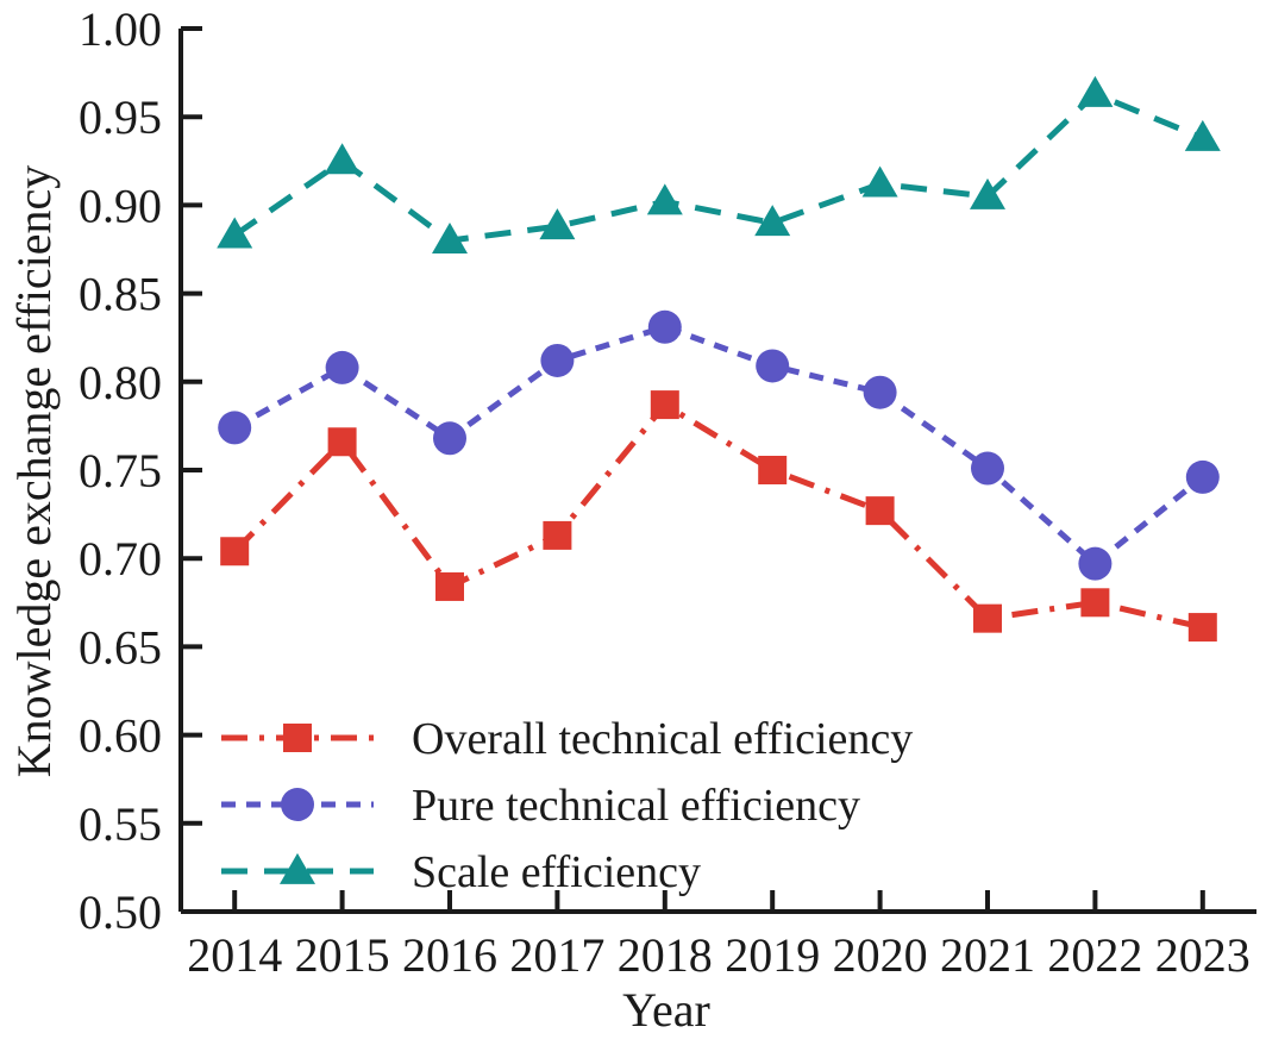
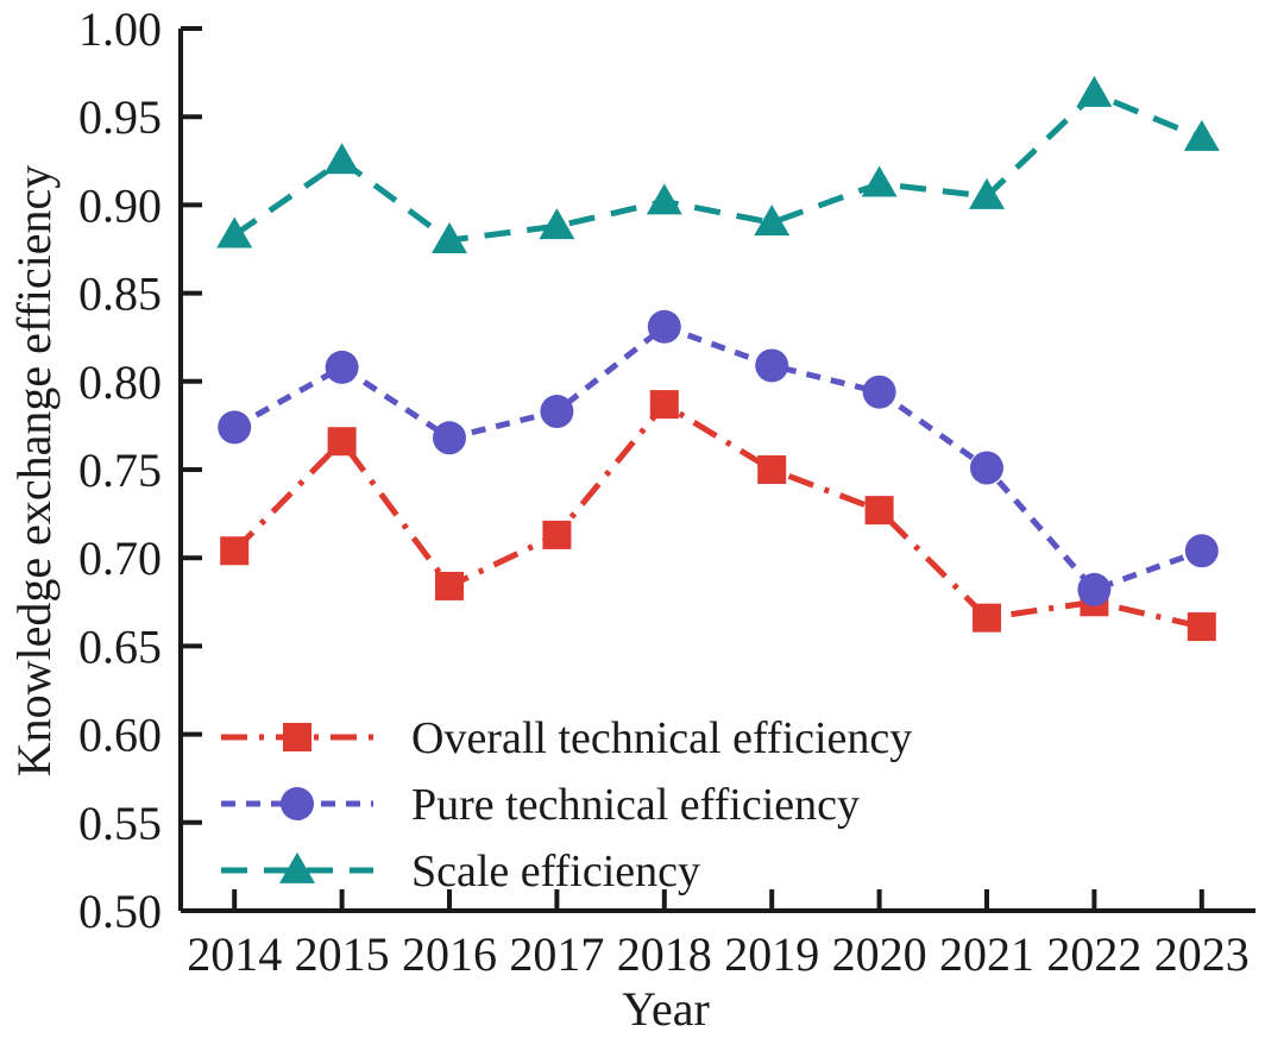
Pure technical efficiency/2017: 0.812 -> 0.783
Pure technical efficiency/2022: 0.697 -> 0.682
Pure technical efficiency/2023: 0.746 -> 0.704
